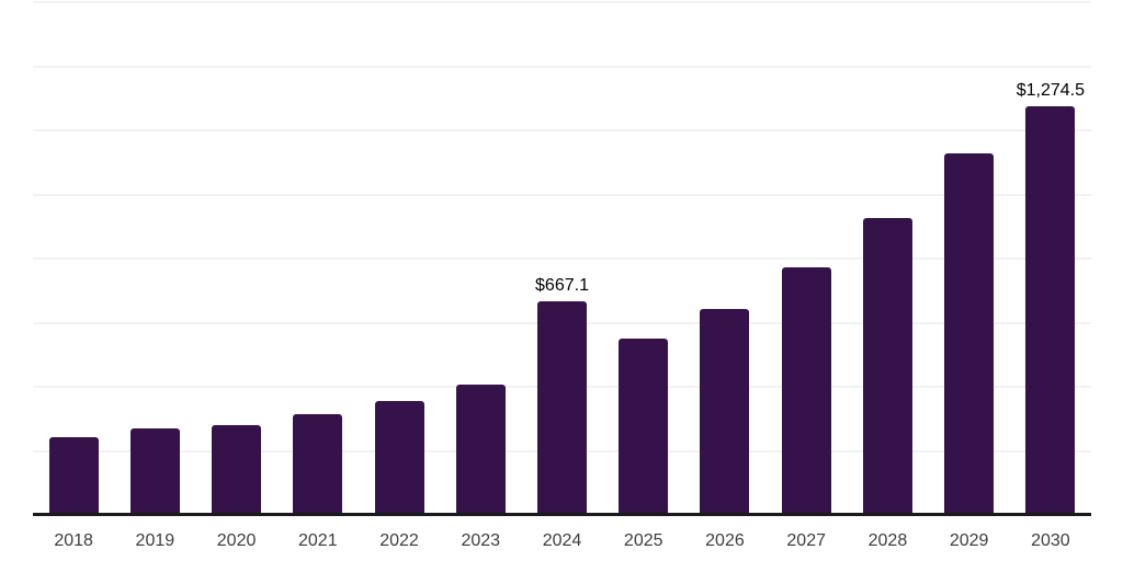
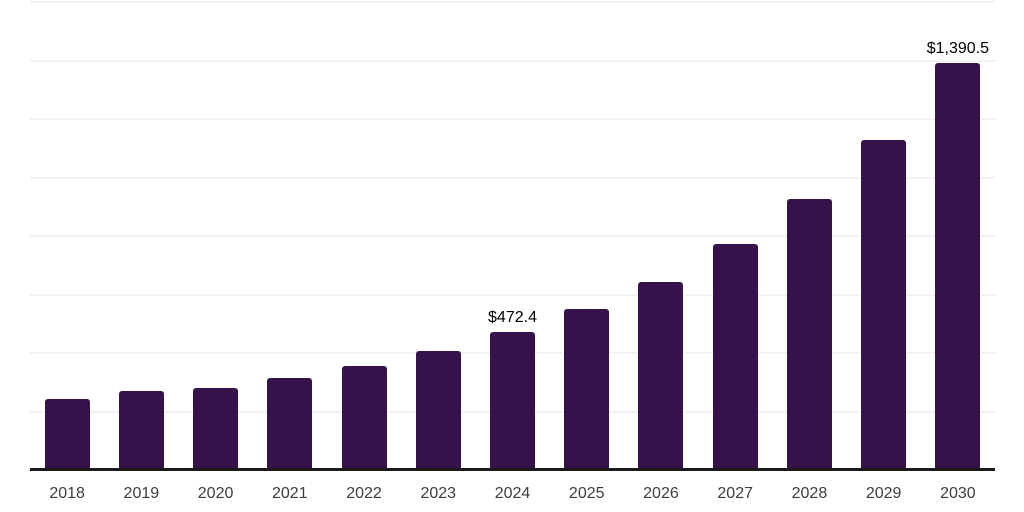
2024: $667.1 -> $472.4
2030: $1,274.5 -> $1,390.5
